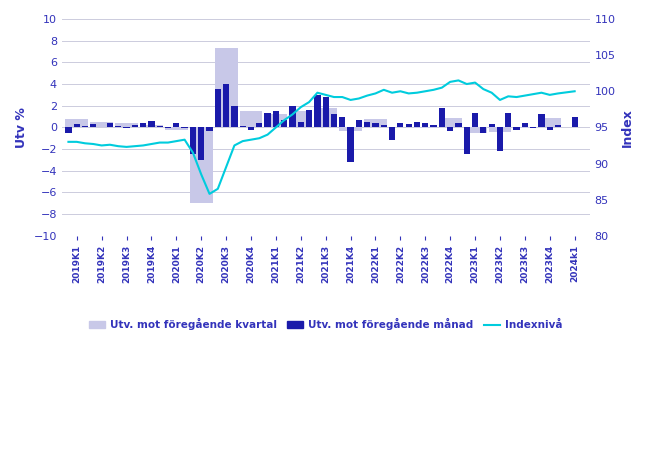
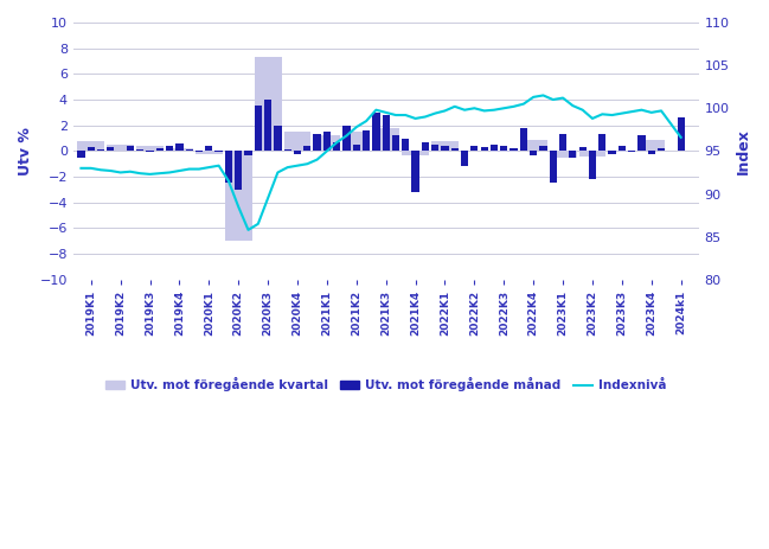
Utv. mot föregående månad/2024k1: 1.0 -> 2.6
Indexnivå/2024k1: 100.0 -> 96.6
